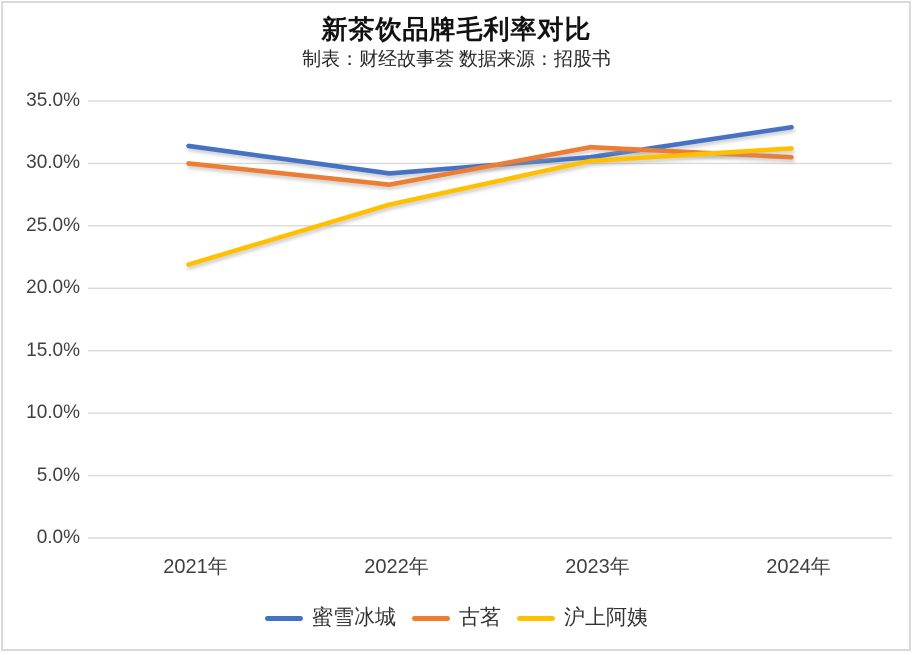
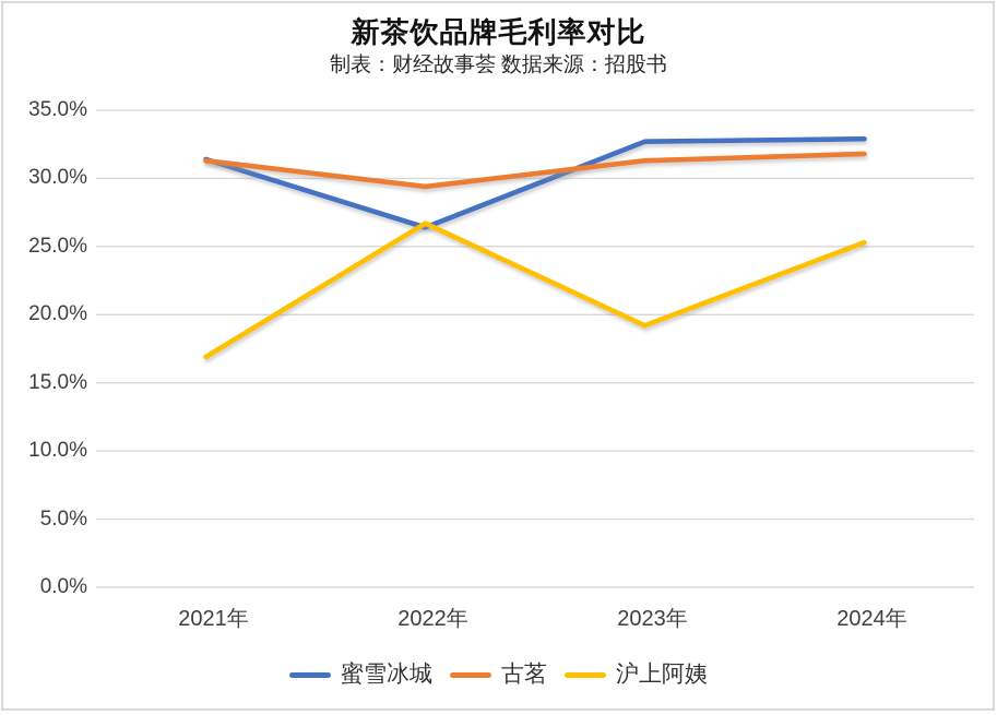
古茗/2021年: 30.0% -> 31.3%
沪上阿姨/2021年: 21.9% -> 16.9%
蜜雪冰城/2022年: 29.2% -> 26.4%
古茗/2022年: 28.3% -> 29.4%
蜜雪冰城/2023年: 30.5% -> 32.7%
沪上阿姨/2023年: 30.2% -> 19.2%
古茗/2024年: 30.5% -> 31.8%
沪上阿姨/2024年: 31.2% -> 25.3%
